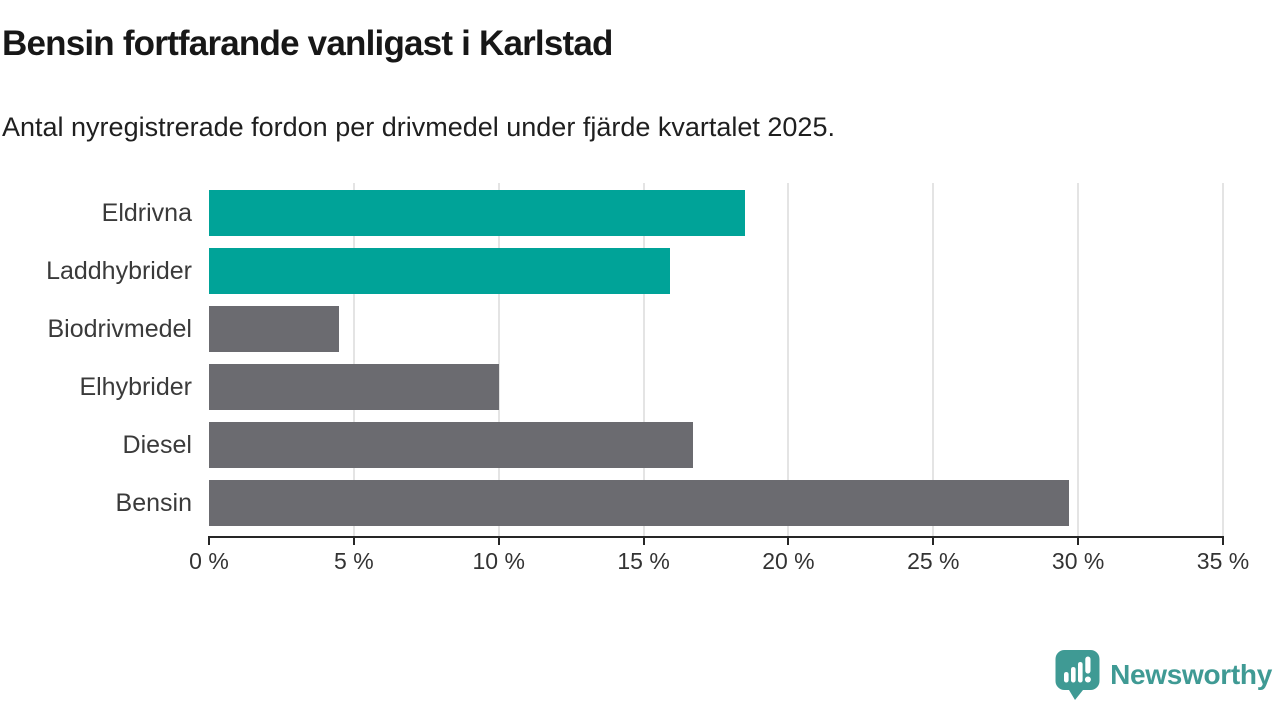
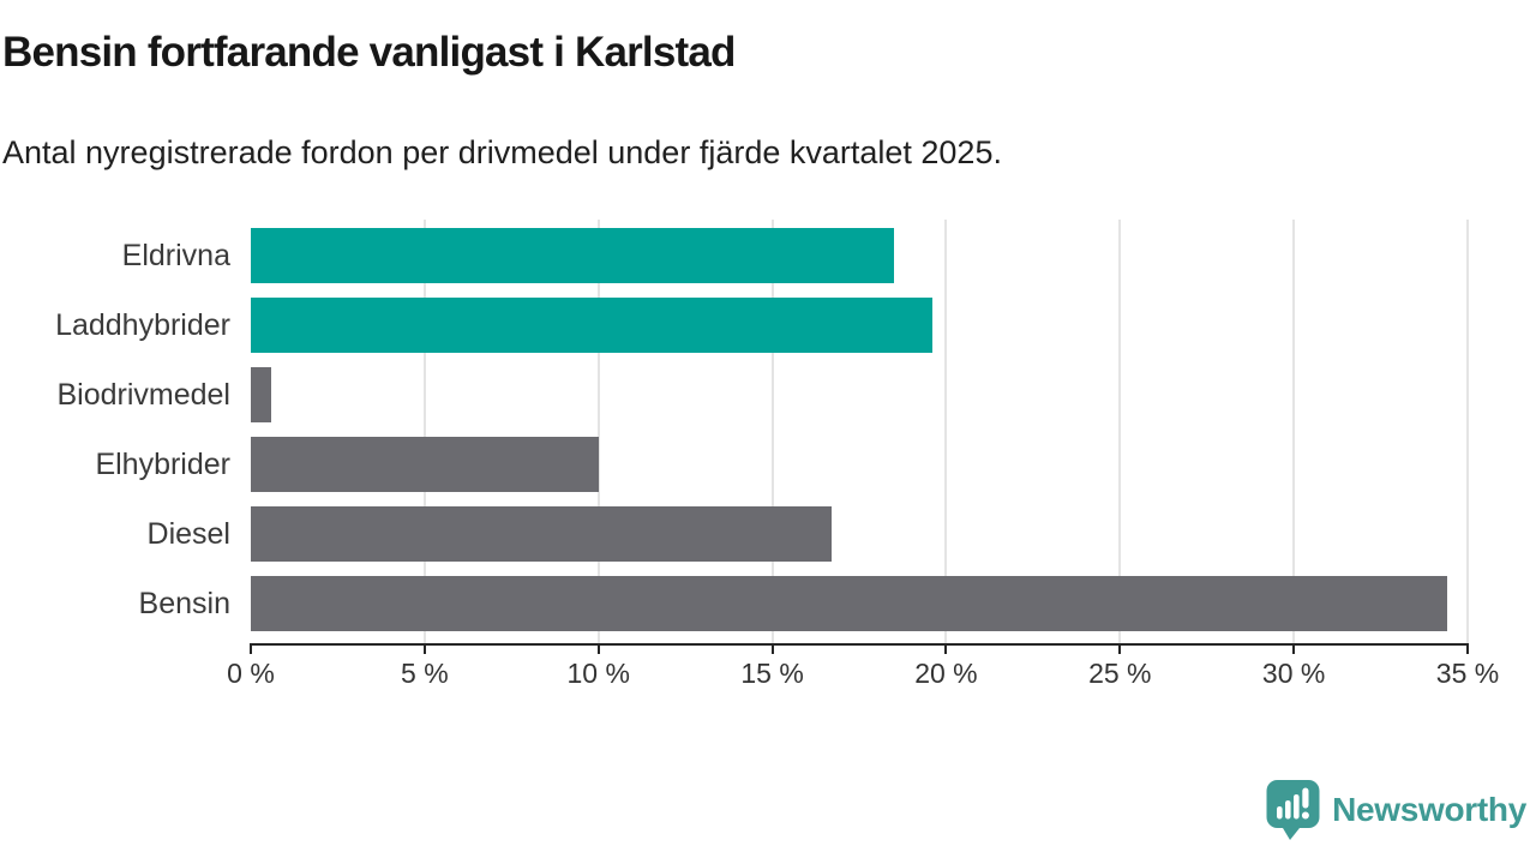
Laddhybrider: 15.9% -> 19.6%
Biodrivmedel: 4.5% -> 0.6%
Bensin: 29.7% -> 34.4%
